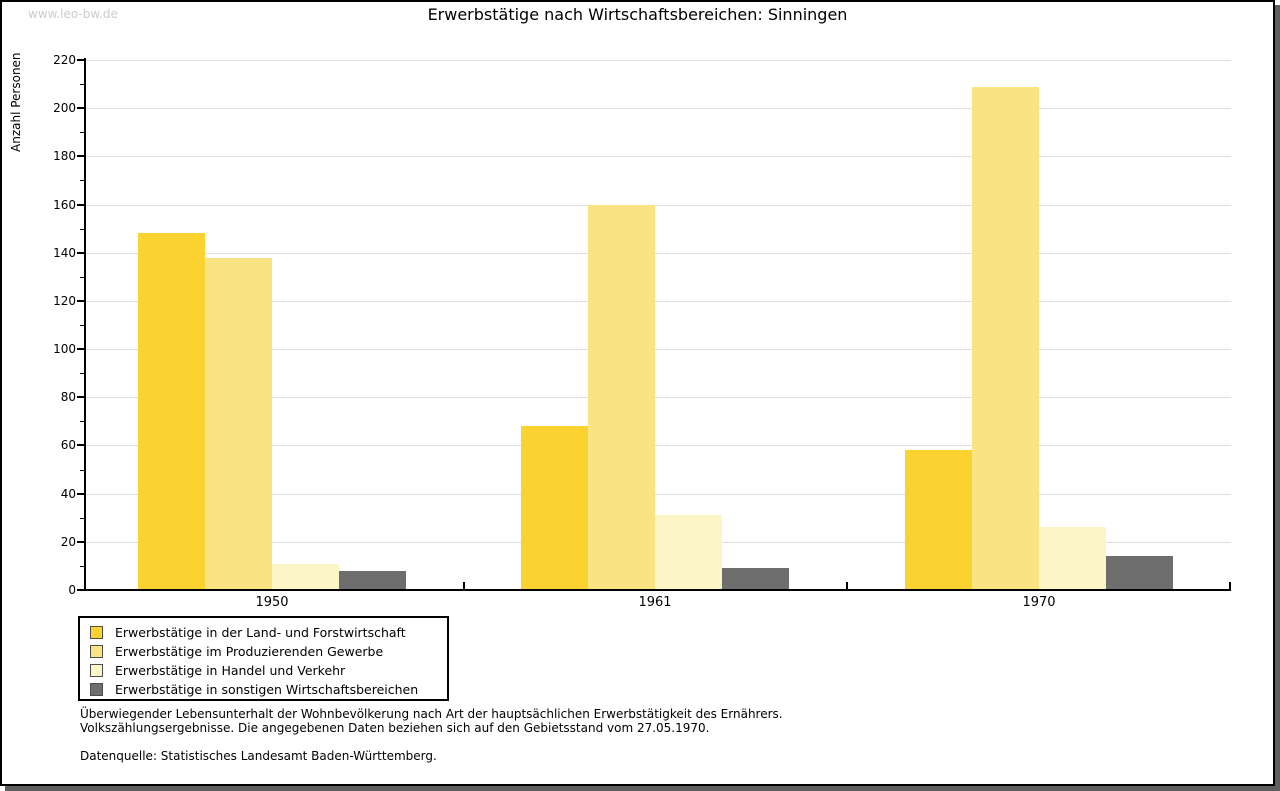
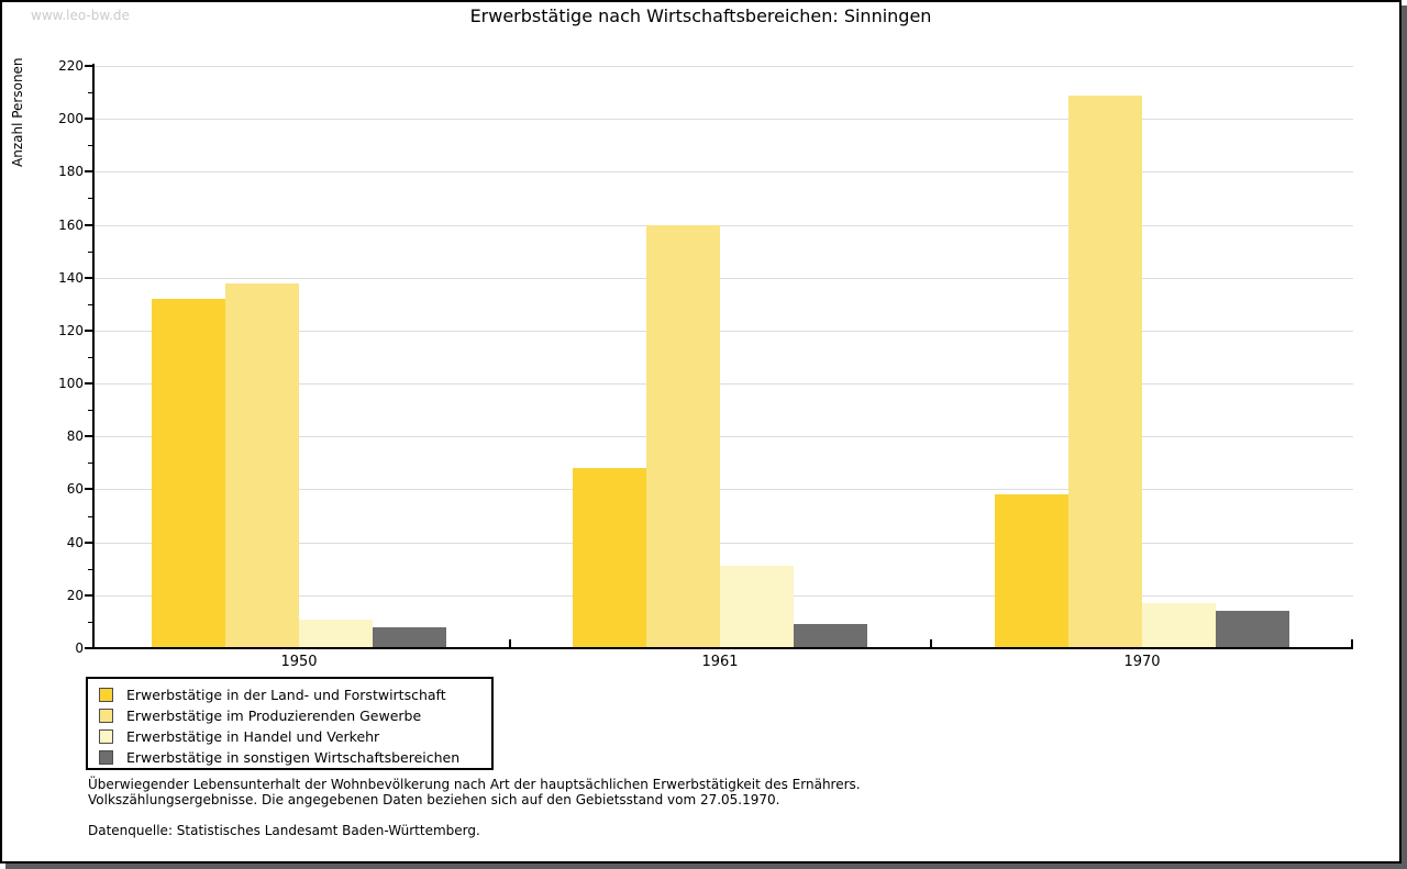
Erwerbstätige in der Land- und Forstwirtschaft/1950: 148 -> 132
Erwerbstätige in Handel und Verkehr/1970: 26 -> 17
